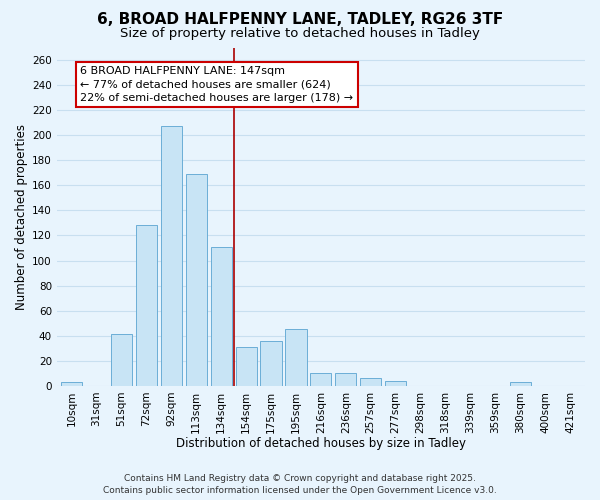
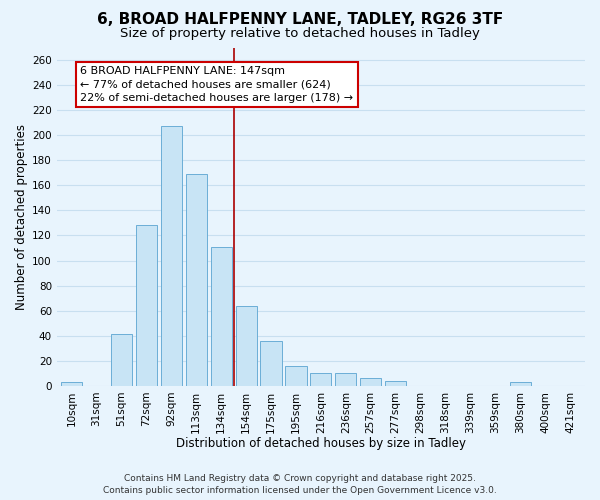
154sqm: 31 -> 64
195sqm: 45 -> 16
